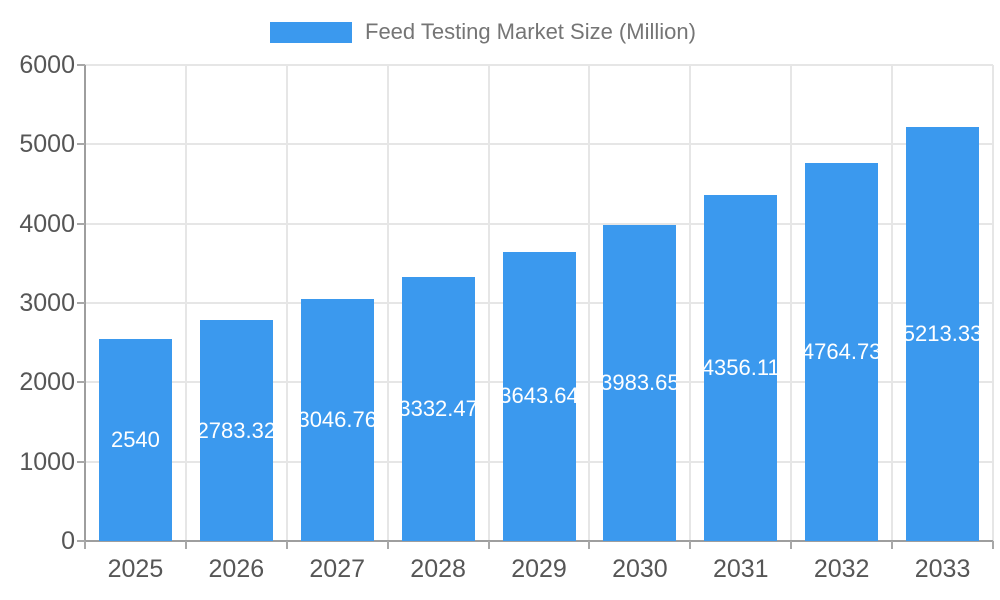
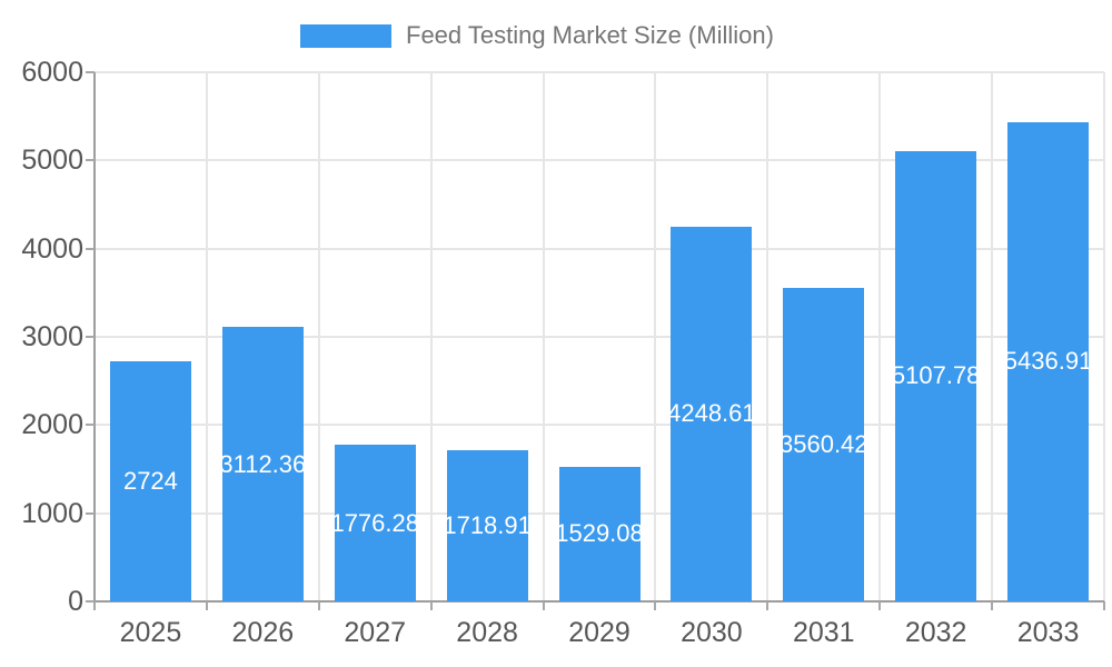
2025: 2540 -> 2724
2026: 2783.32 -> 3112.36
2027: 3046.76 -> 1776.28
2028: 3332.47 -> 1718.91
2029: 3643.64 -> 1529.08
2030: 3983.65 -> 4248.61
2031: 4356.11 -> 3560.42
2032: 4764.73 -> 5107.78
2033: 5213.33 -> 5436.91
